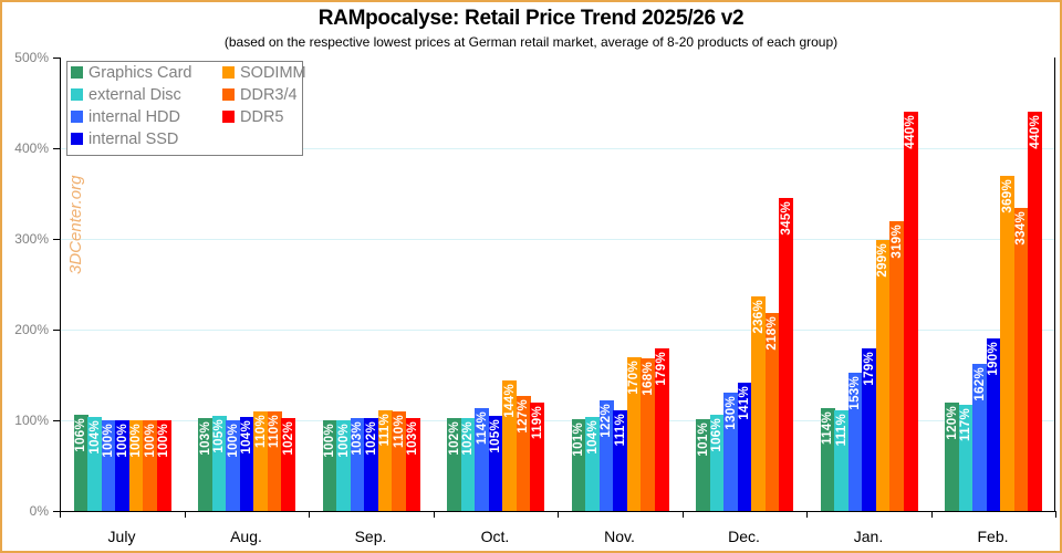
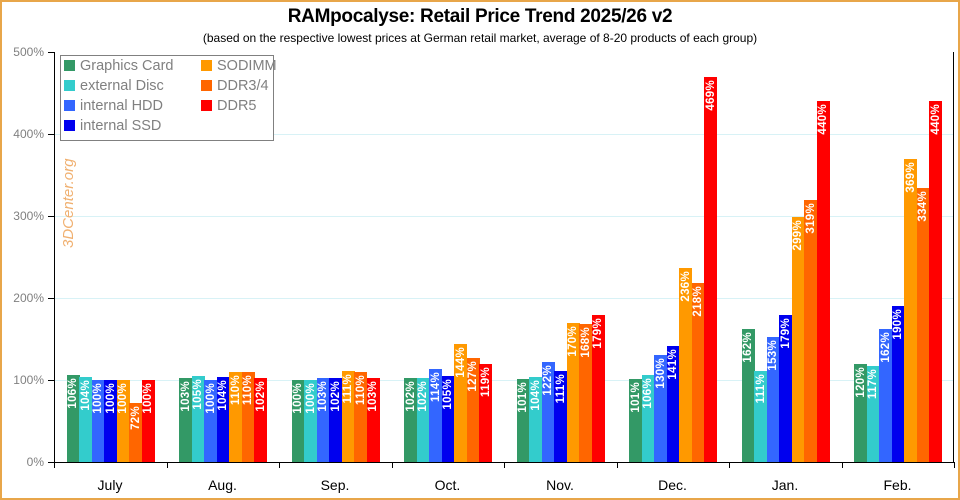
DDR3/4/July: 100% -> 72%
DDR5/Dec.: 345% -> 469%
Graphics Card/Jan.: 114% -> 162%
